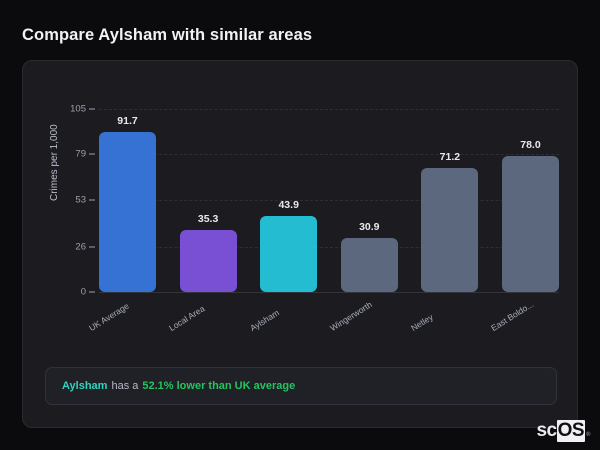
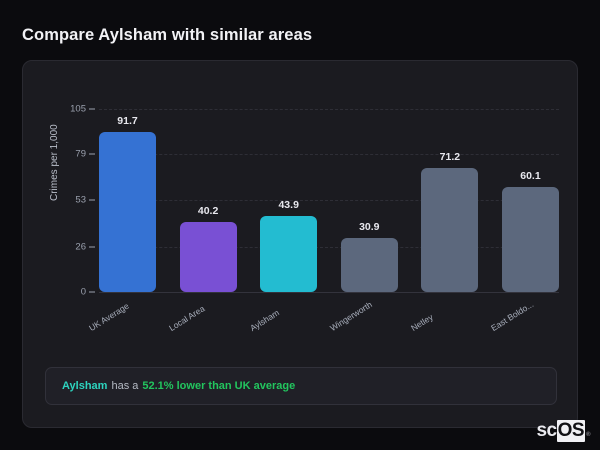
Local Area: 35.3 -> 40.2
East Boldo...: 78.0 -> 60.1
